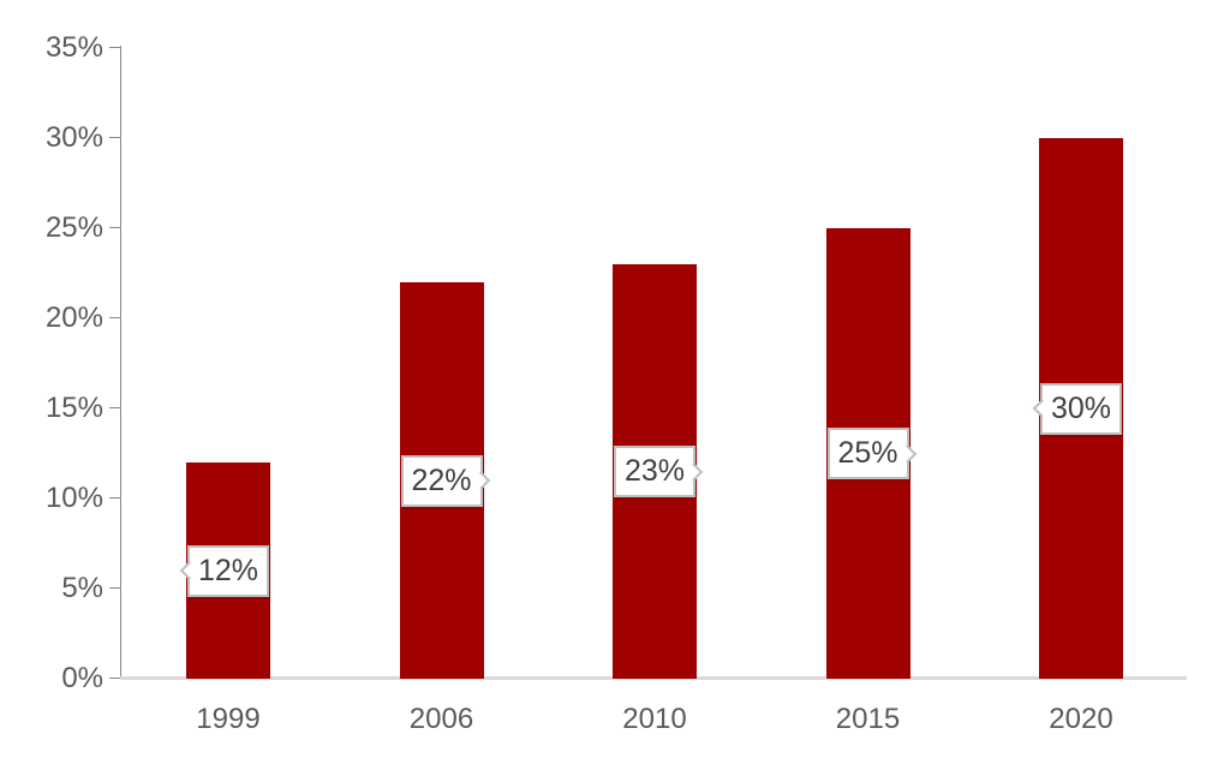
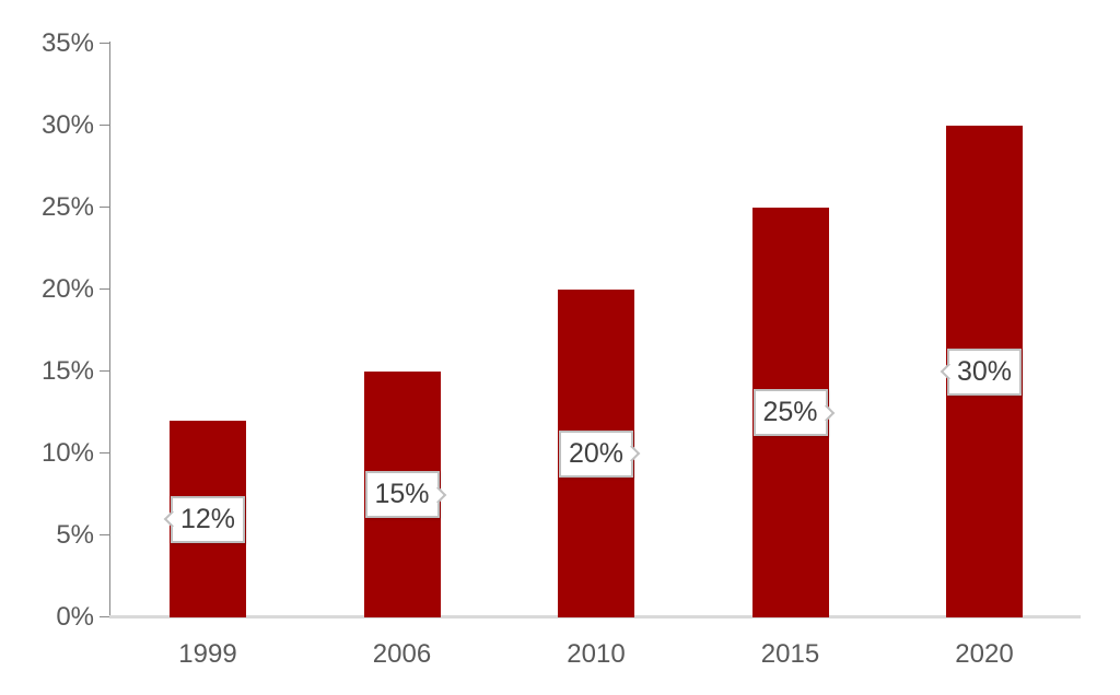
2006: 22% -> 15%
2010: 23% -> 20%
